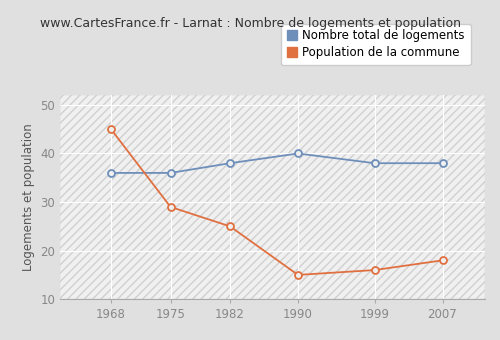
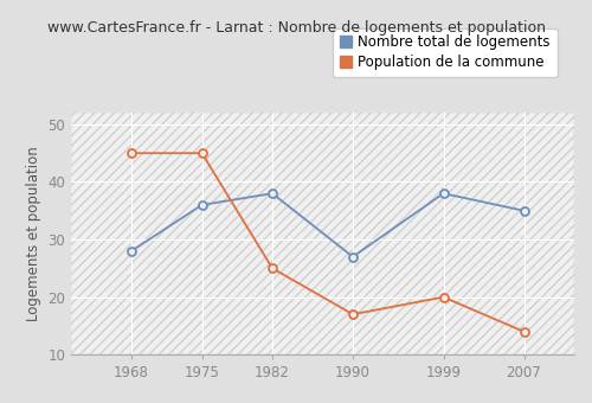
Nombre total de logements/1968: 36 -> 28
Population de la commune/1975: 29 -> 45
Nombre total de logements/1990: 40 -> 27
Population de la commune/1990: 15 -> 17
Population de la commune/1999: 16 -> 20
Nombre total de logements/2007: 38 -> 35
Population de la commune/2007: 18 -> 14
